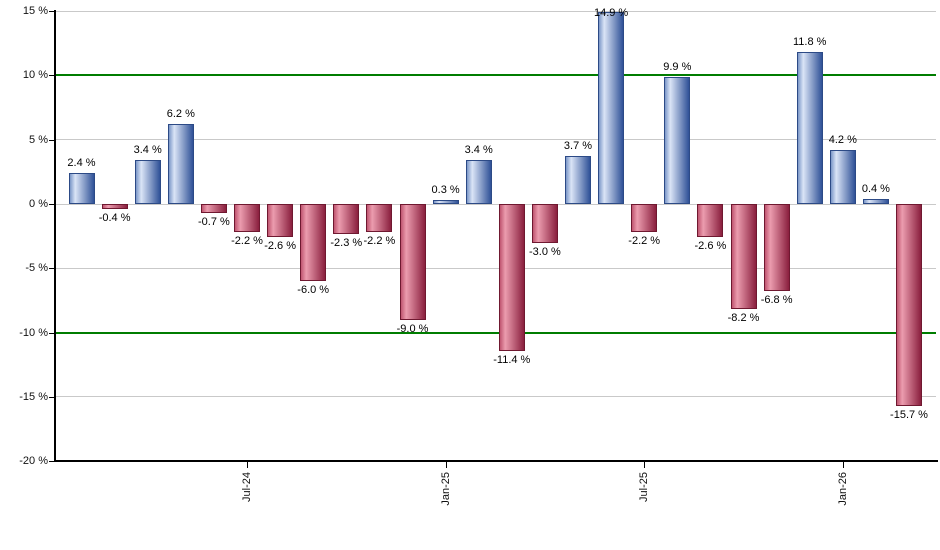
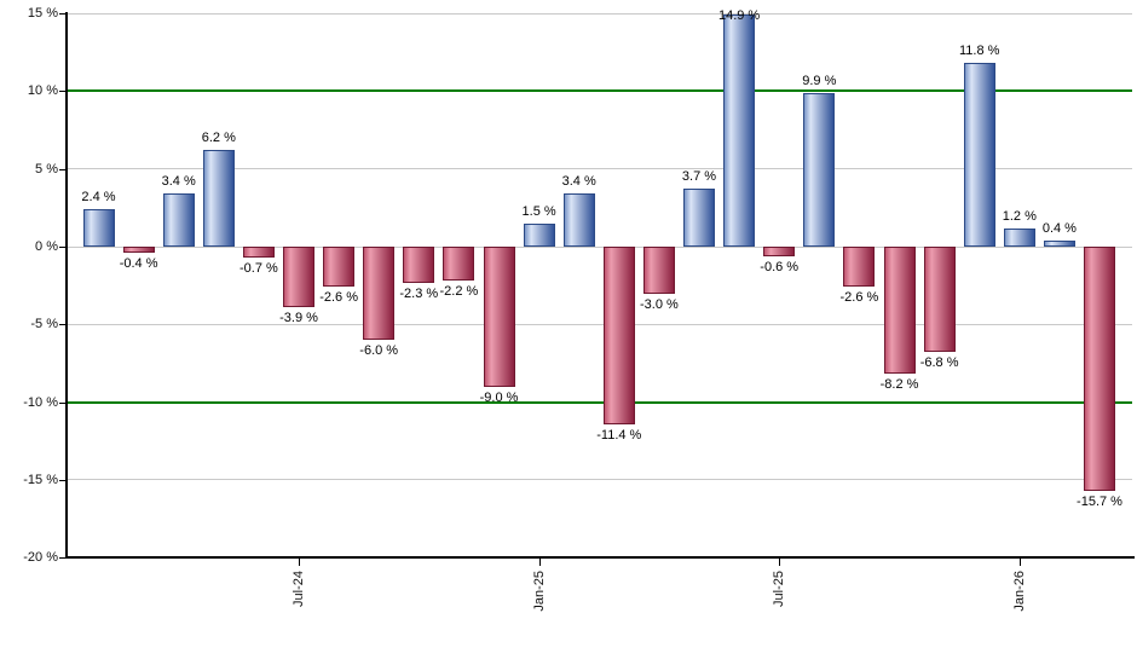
Jul-24: -2.2 -> -3.9
Jan-25: 0.3 -> 1.5
Jul-25: -2.2 -> -0.6
Jan-26: 4.2 -> 1.2
